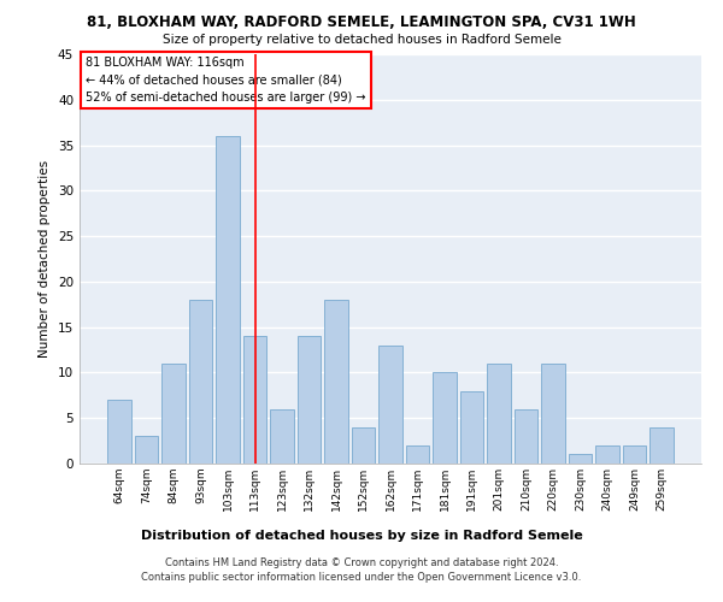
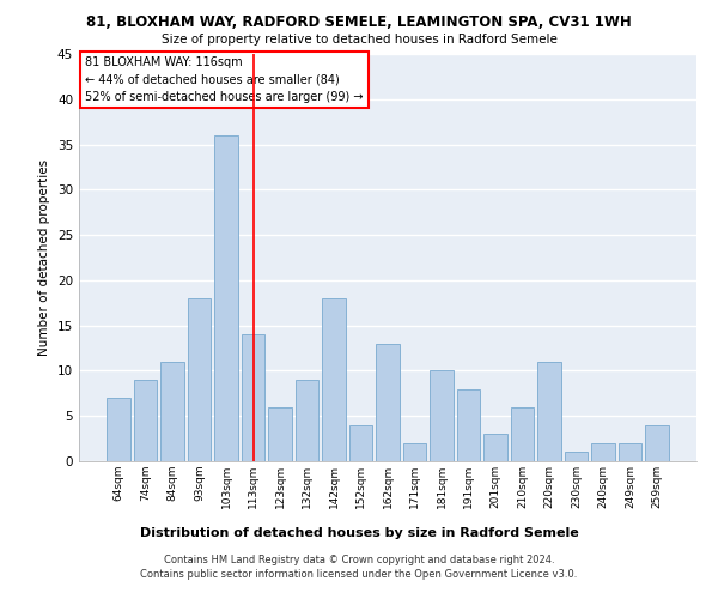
74sqm: 3 -> 9
132sqm: 14 -> 9
201sqm: 11 -> 3
